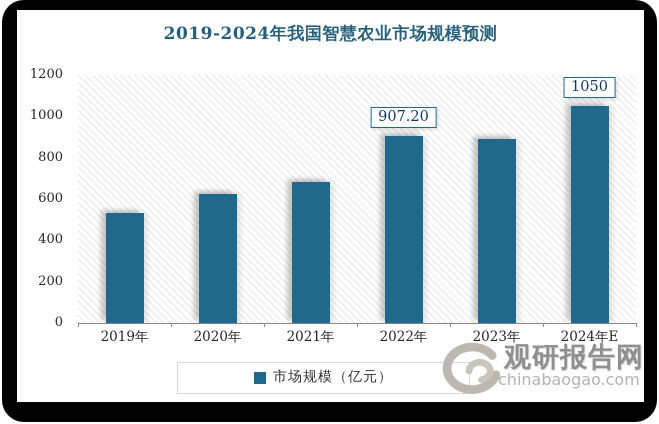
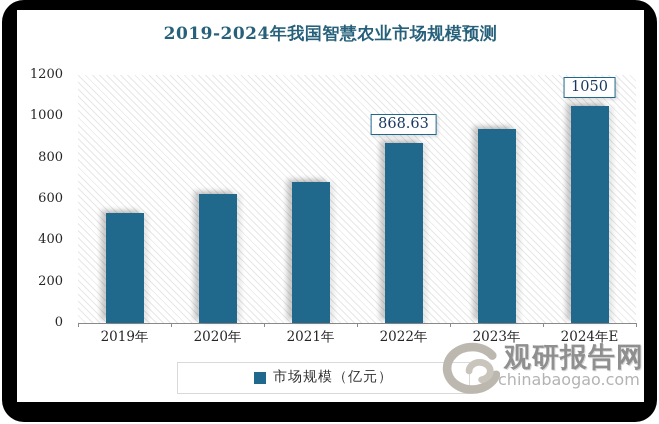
2022年: 907.20 -> 868.63
2023年: 890 -> 940
